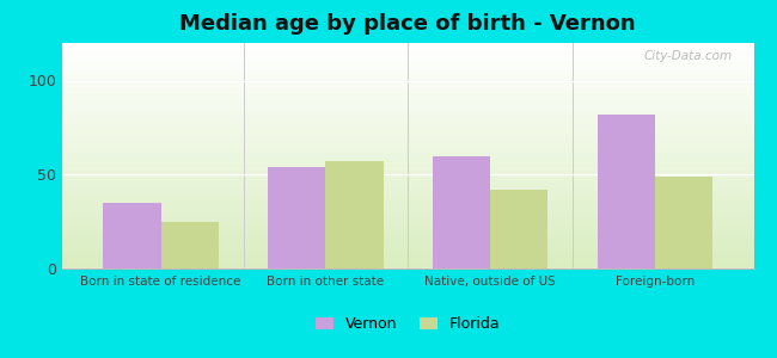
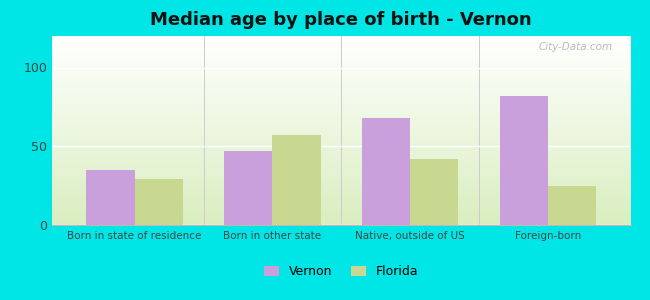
Florida/Born in state of residence: 25 -> 29
Vernon/Born in other state: 54 -> 47
Vernon/Native, outside of US: 60 -> 68
Florida/Foreign-born: 49 -> 25
